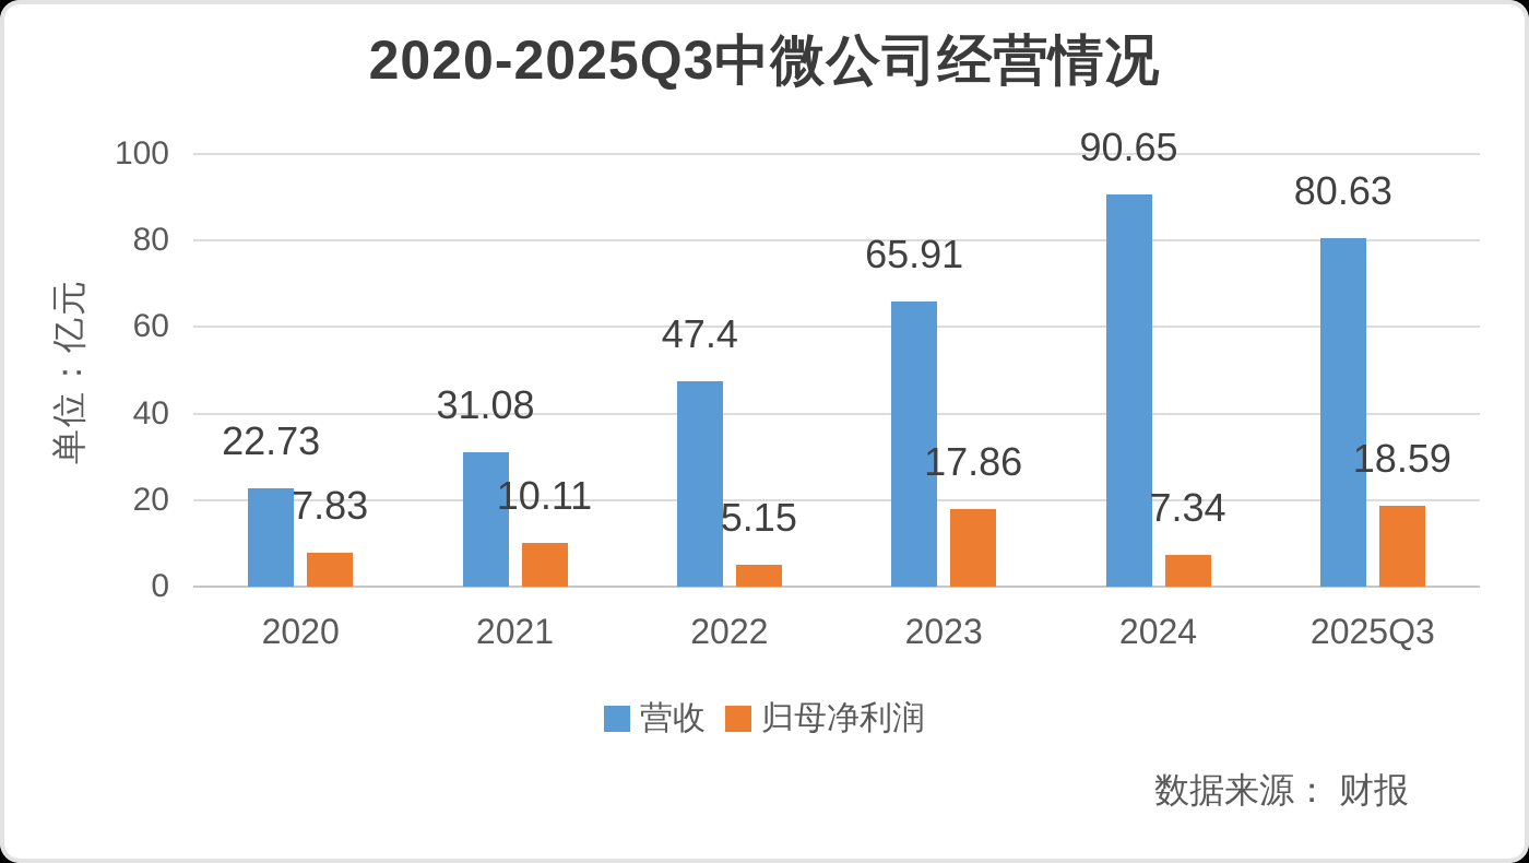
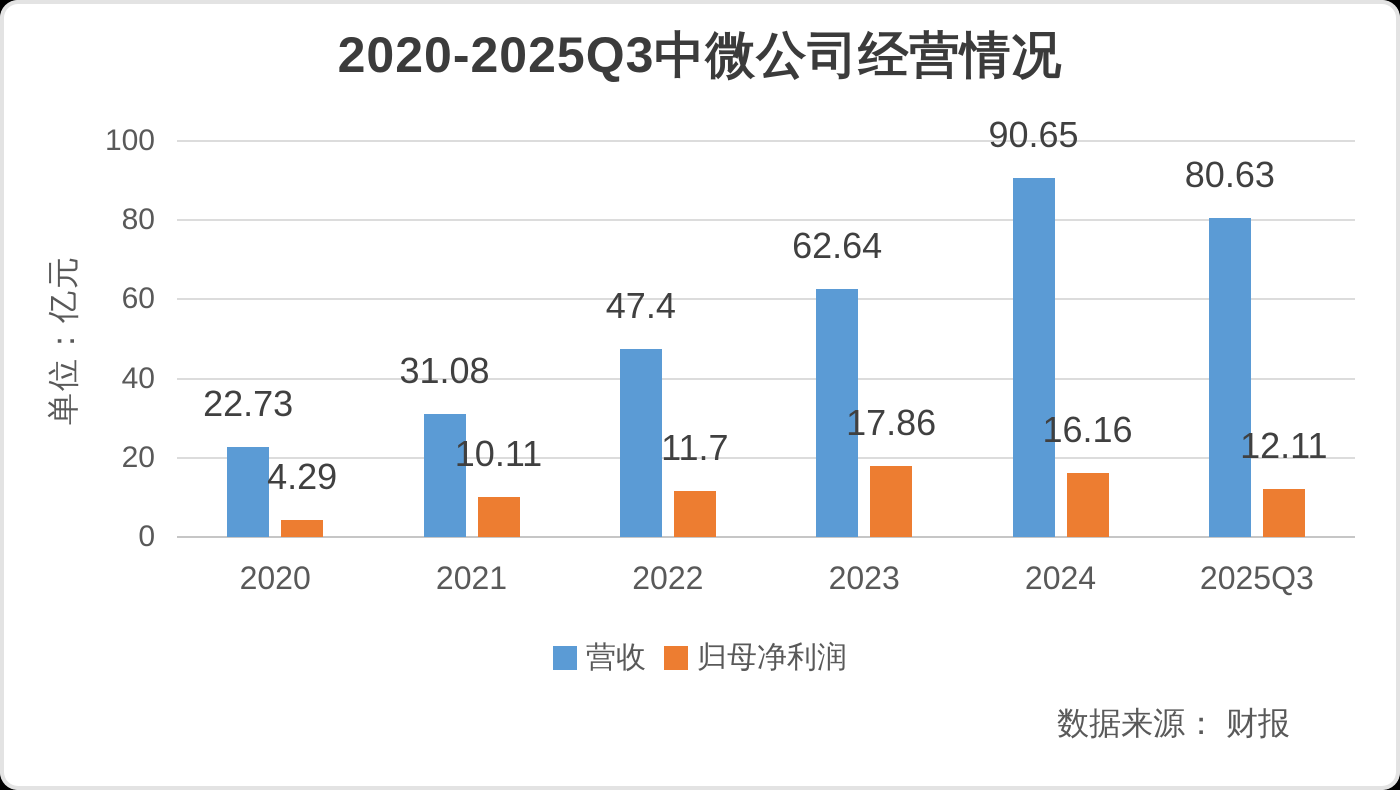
归母净利润/2020: 7.83 -> 4.29
归母净利润/2022: 5.15 -> 11.7
营收/2023: 65.91 -> 62.64
归母净利润/2024: 7.34 -> 16.16
归母净利润/2025Q3: 18.59 -> 12.11
